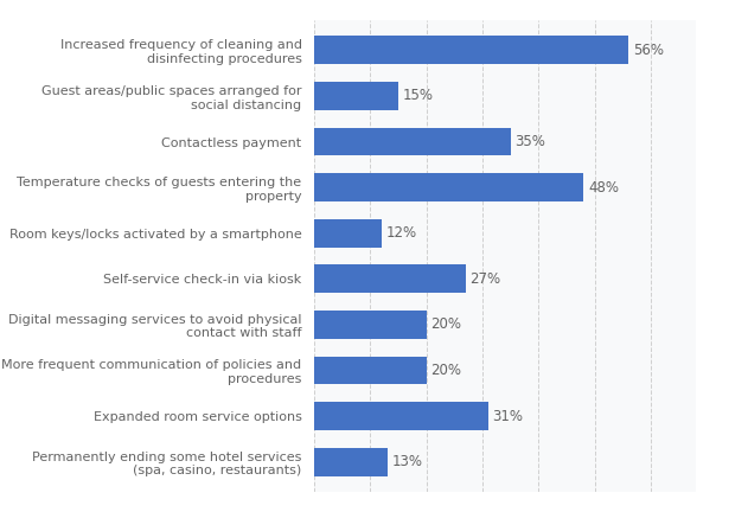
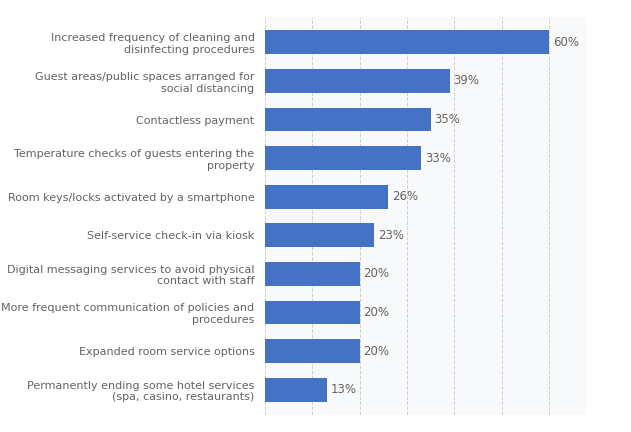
Increased frequency of cleaning and disinfecting procedures: 56% -> 60%
Guest areas/public spaces arranged for social distancing: 15% -> 39%
Temperature checks of guests entering the property: 48% -> 33%
Room keys/locks activated by a smartphone: 12% -> 26%
Self-service check-in via kiosk: 27% -> 23%
Expanded room service options: 31% -> 20%
